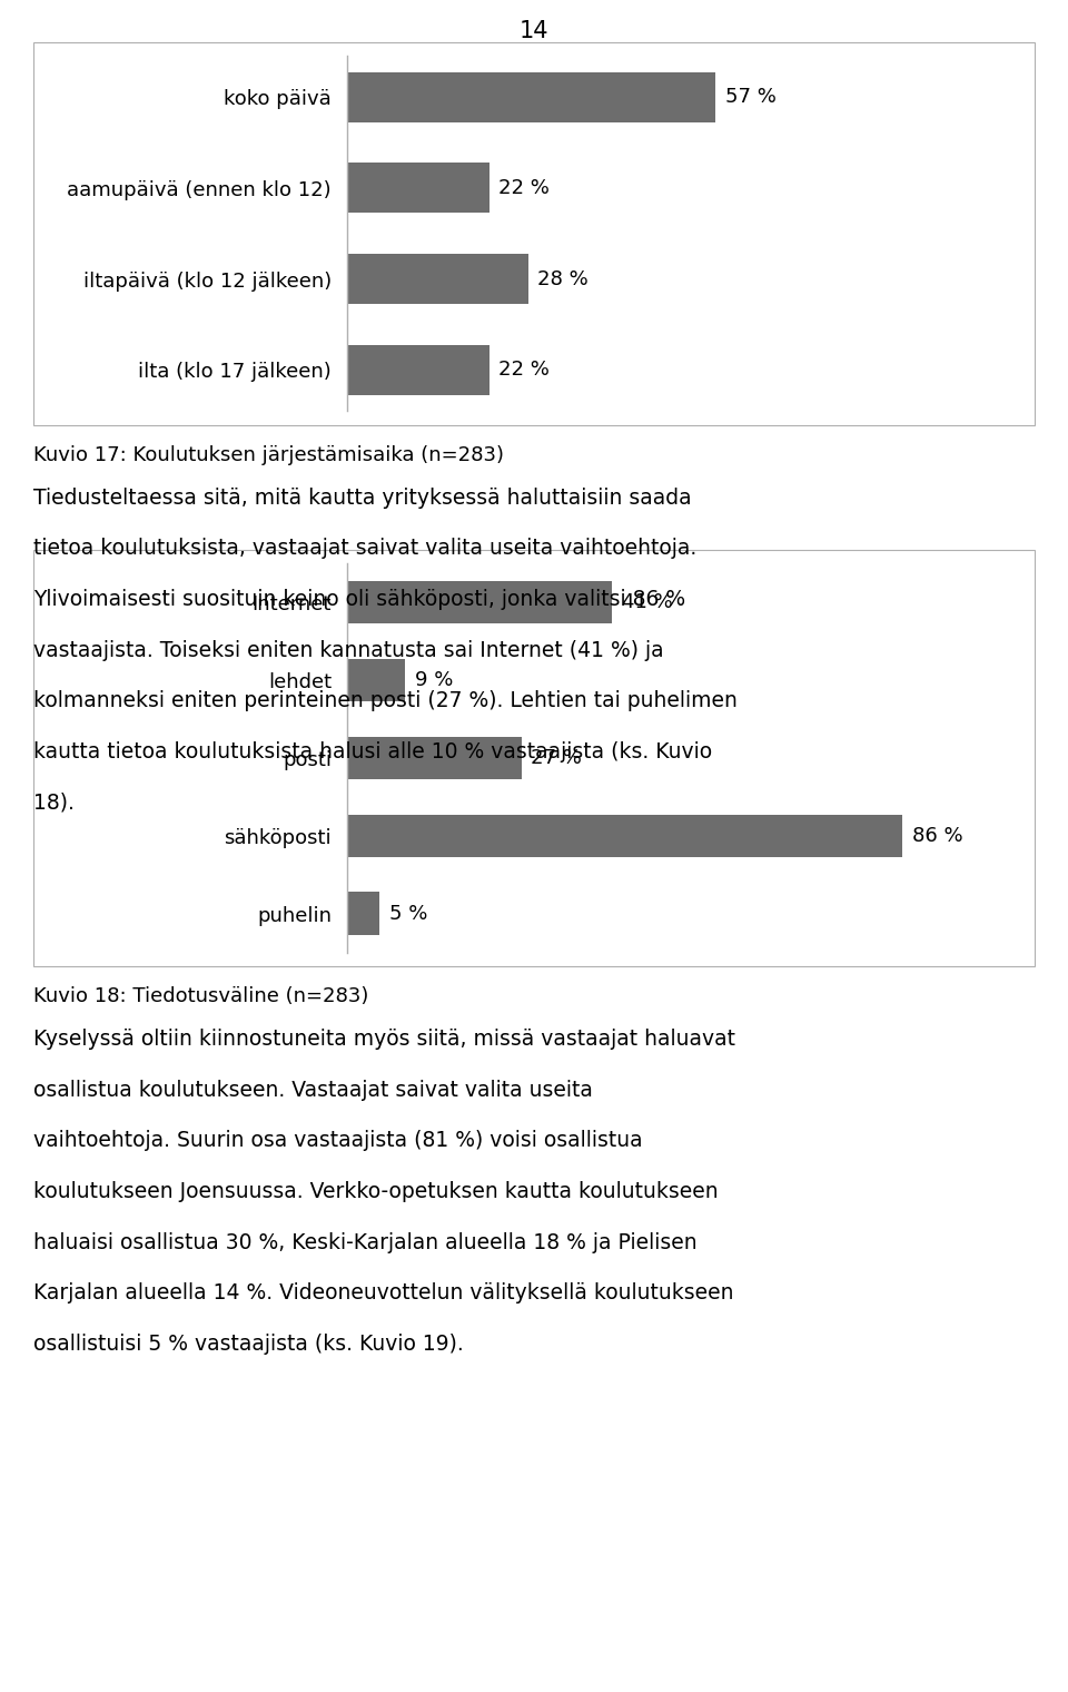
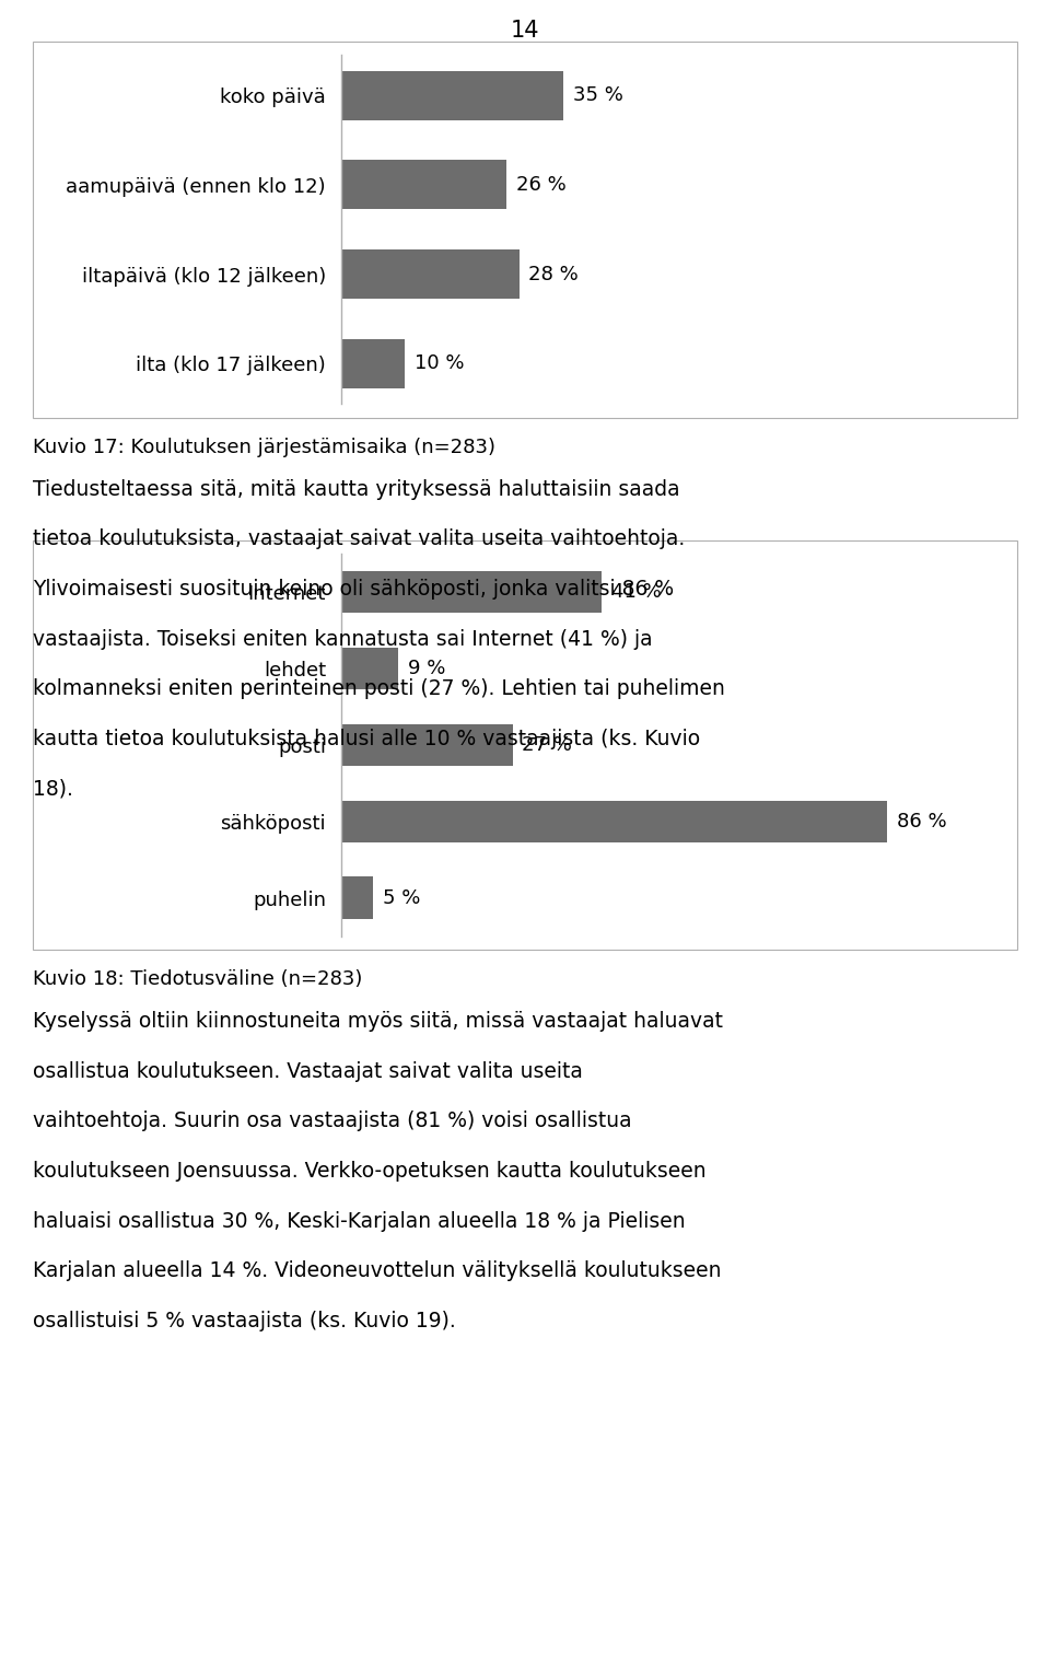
koko päivä: 57 -> 35
aamupäivä (ennen klo 12): 22 -> 26
ilta (klo 17 jälkeen): 22 -> 10
